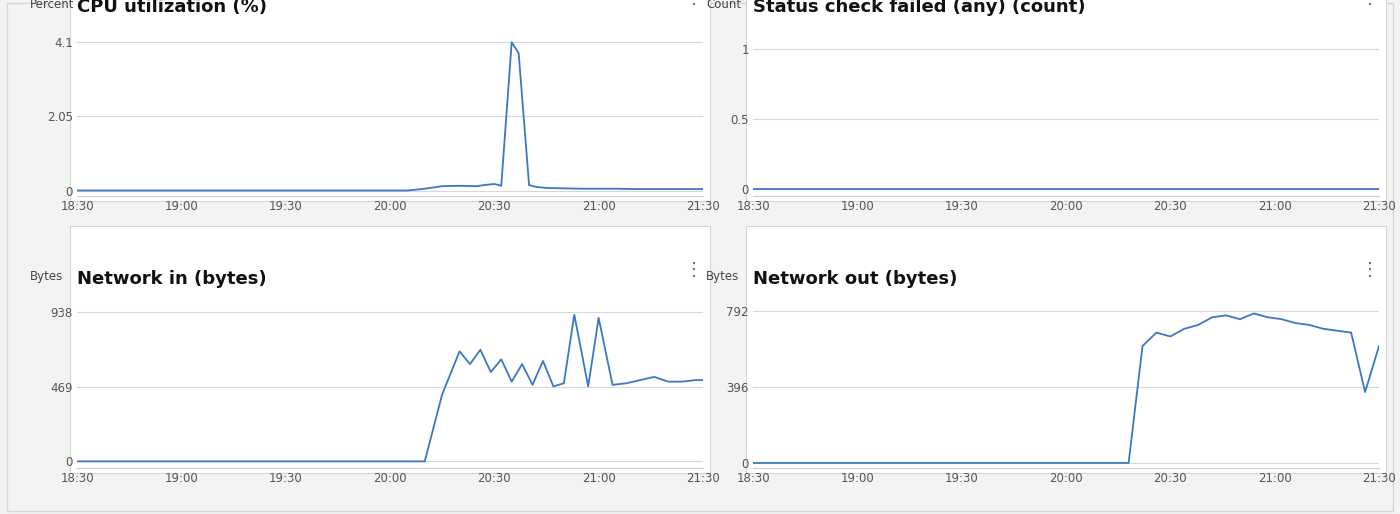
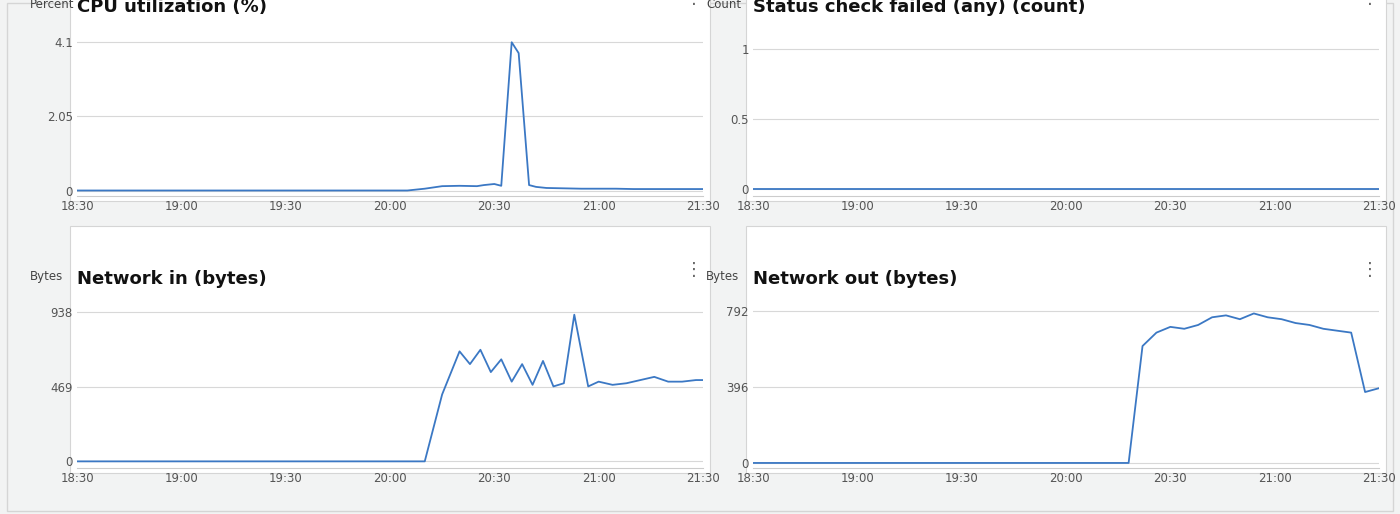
Network in (bytes)/21:00: 900 -> 500
Network out (bytes)/20:30: 660 -> 710
Network out (bytes)/21:30: 610 -> 390
